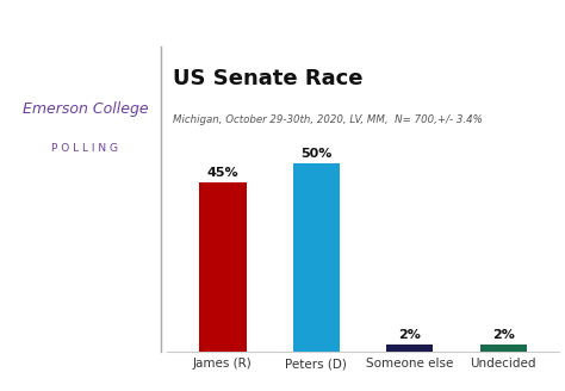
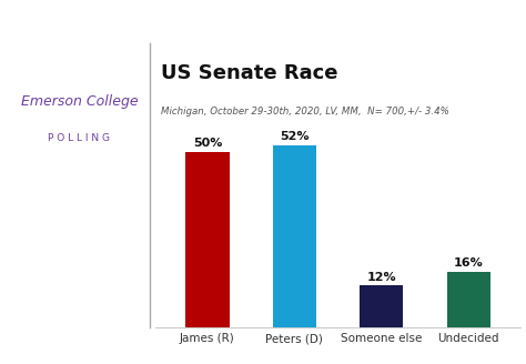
James (R): 45% -> 50%
Peters (D): 50% -> 52%
Someone else: 2% -> 12%
Undecided: 2% -> 16%
